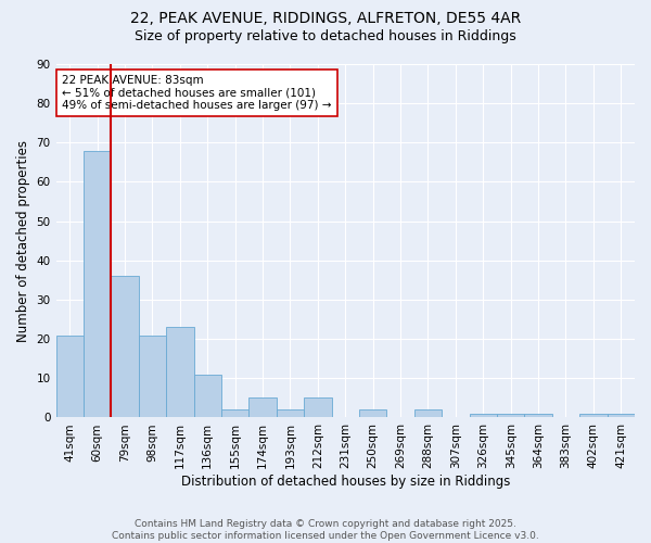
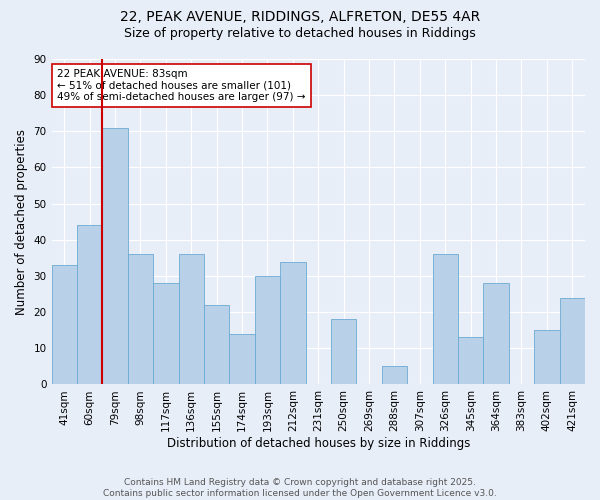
41sqm: 21 -> 33
60sqm: 68 -> 44
79sqm: 36 -> 71
98sqm: 21 -> 36
117sqm: 23 -> 28
136sqm: 11 -> 36
155sqm: 2 -> 22
174sqm: 5 -> 14
193sqm: 2 -> 30
212sqm: 5 -> 34
250sqm: 2 -> 18
288sqm: 2 -> 5
326sqm: 1 -> 36
345sqm: 1 -> 13
364sqm: 1 -> 28
402sqm: 1 -> 15
421sqm: 1 -> 24
